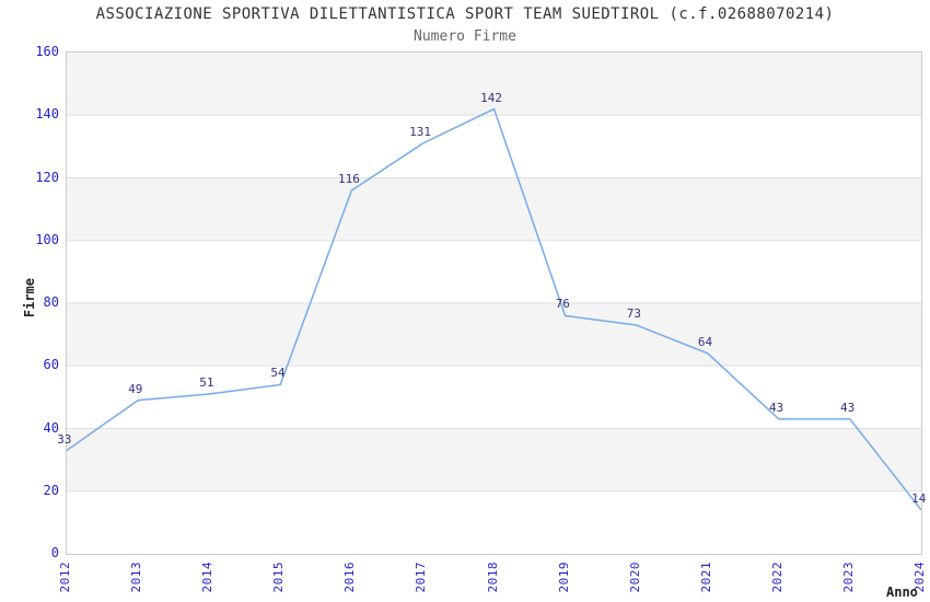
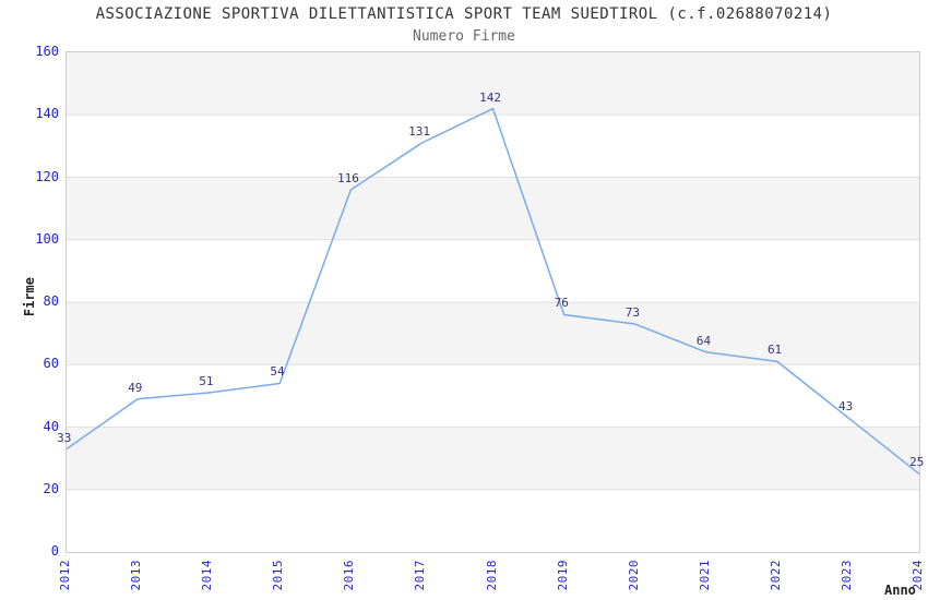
2022: 43 -> 61
2024: 14 -> 25
